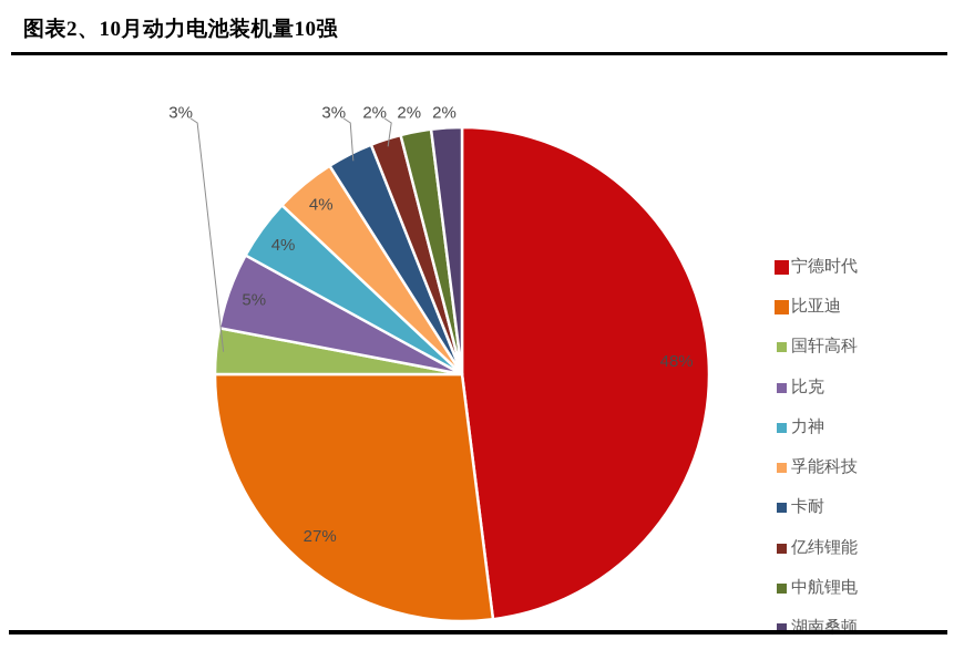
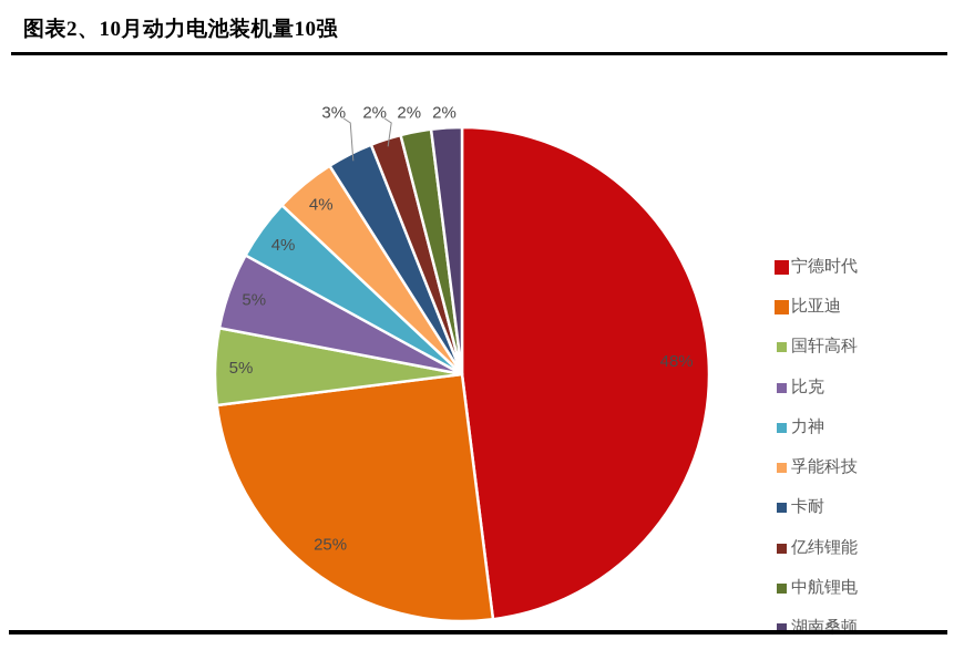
比亚迪: 27% -> 25%
国轩高科: 3% -> 5%
